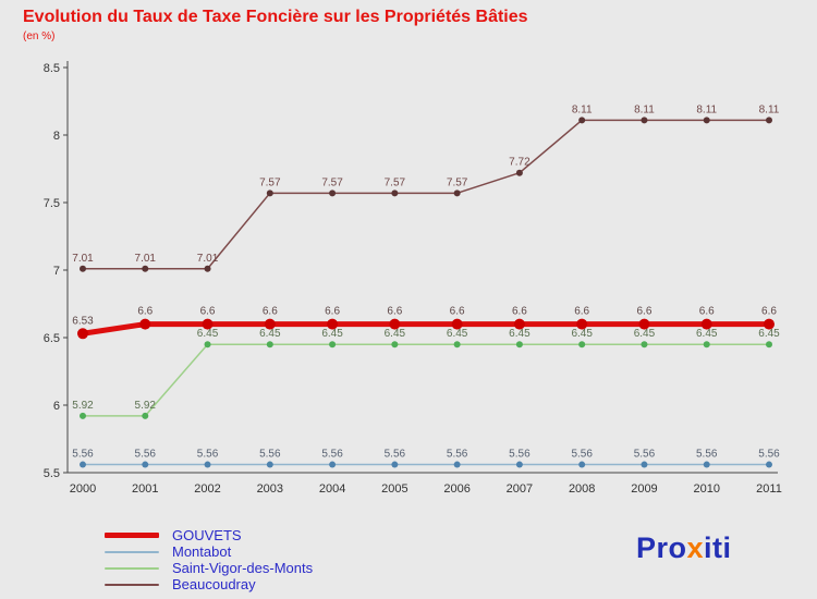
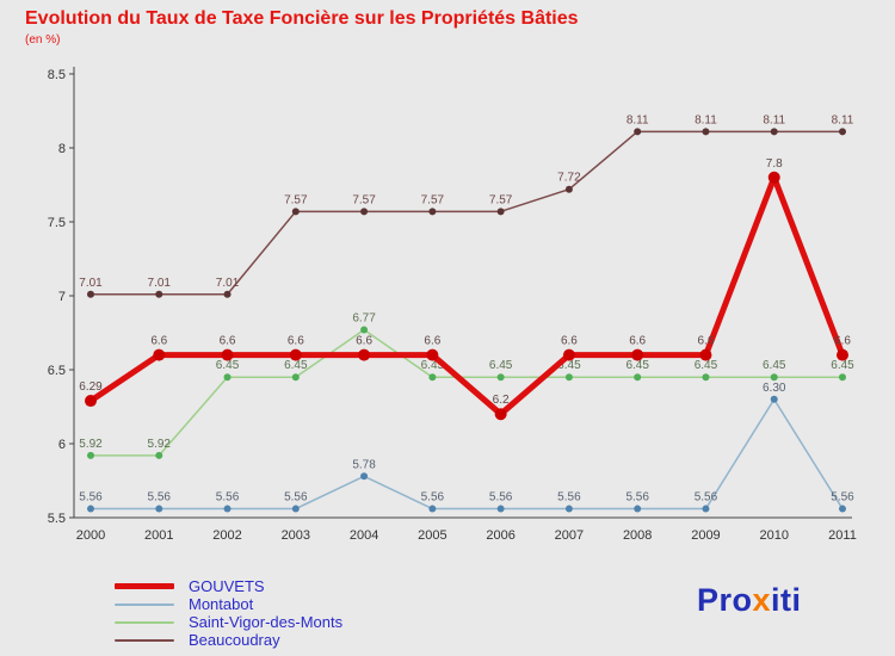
GOUVETS/2000: 6.53 -> 6.29
Montabot/2004: 5.56 -> 5.78
Saint-Vigor-des-Monts/2004: 6.45 -> 6.77
GOUVETS/2006: 6.6 -> 6.2
GOUVETS/2010: 6.6 -> 7.8
Montabot/2010: 5.56 -> 6.30
